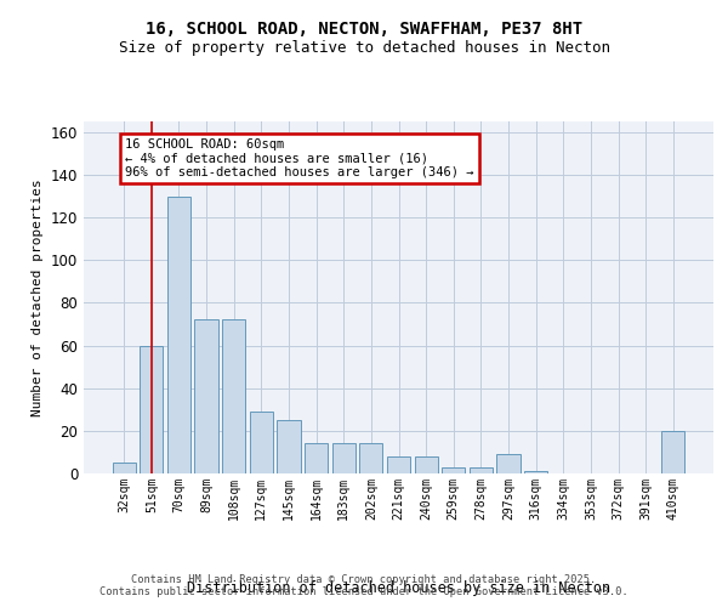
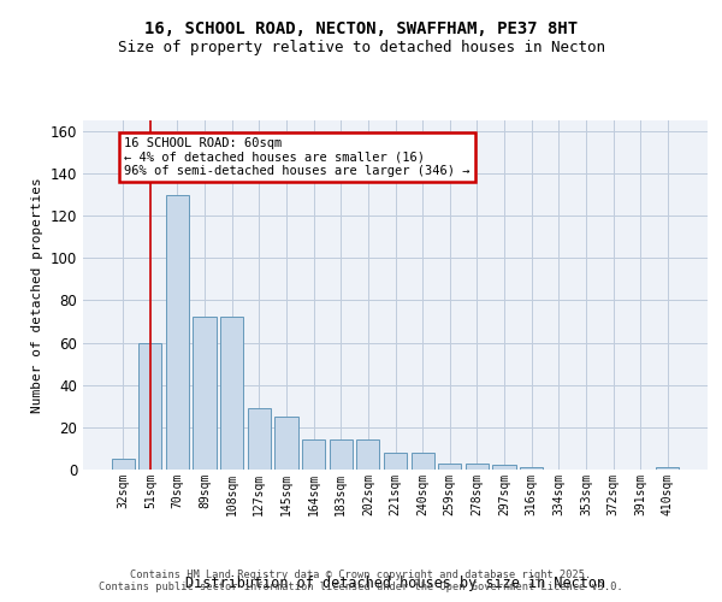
297sqm: 9 -> 2
410sqm: 20 -> 1
